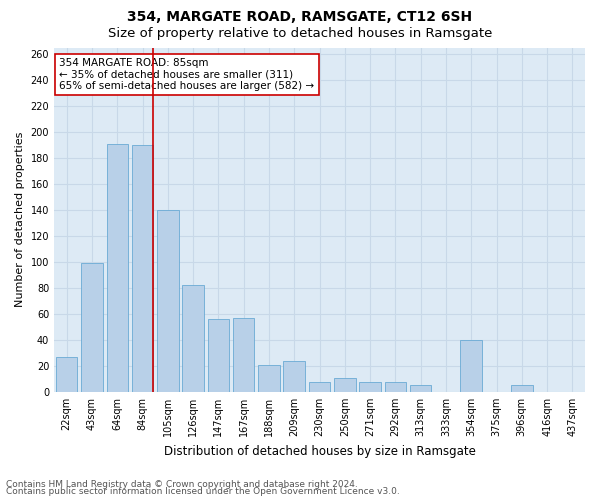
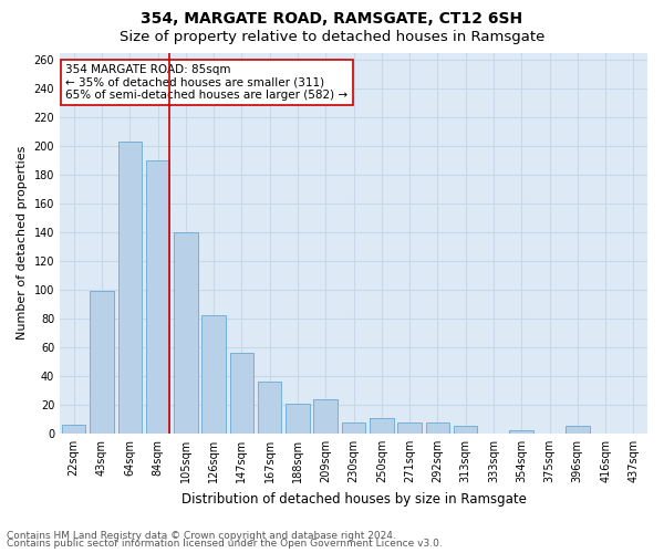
22sqm: 27 -> 6
64sqm: 191 -> 203
167sqm: 57 -> 36
354sqm: 40 -> 2
